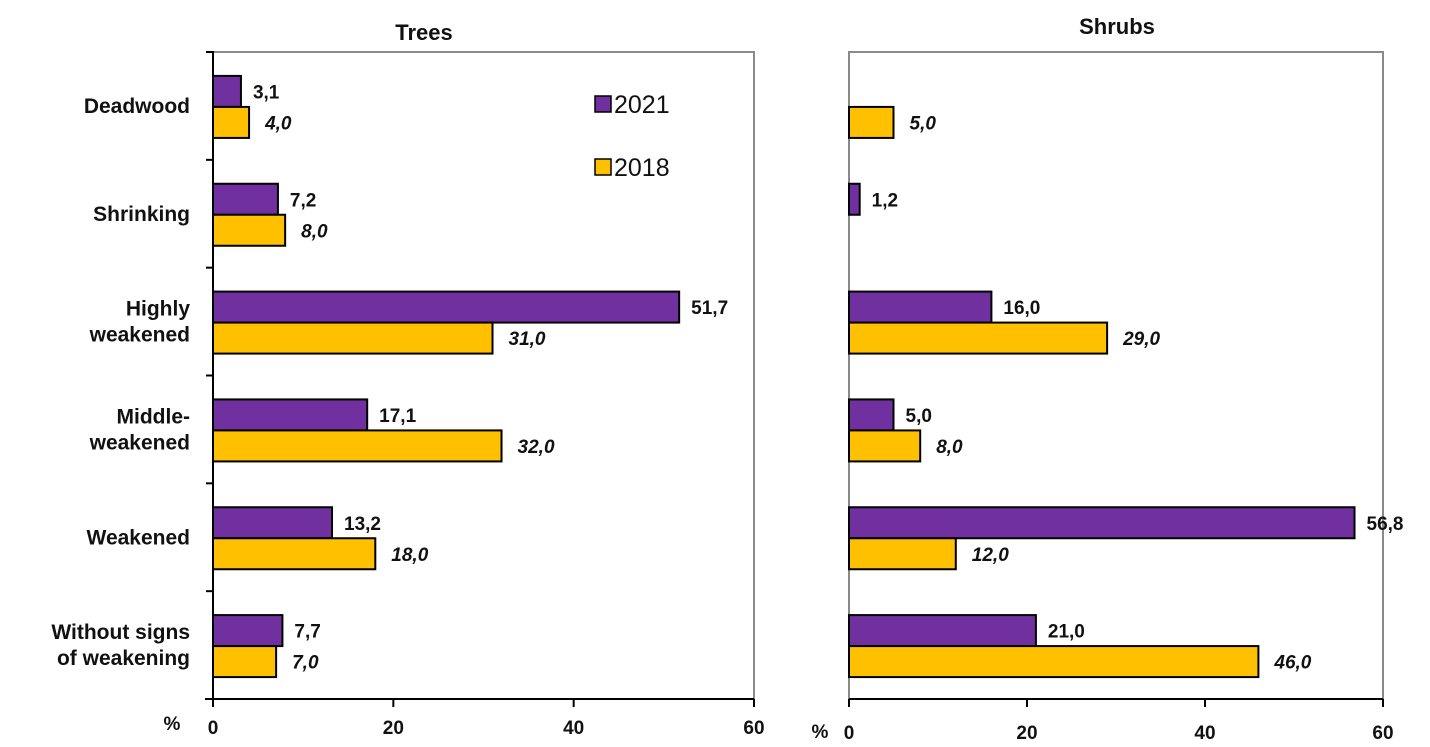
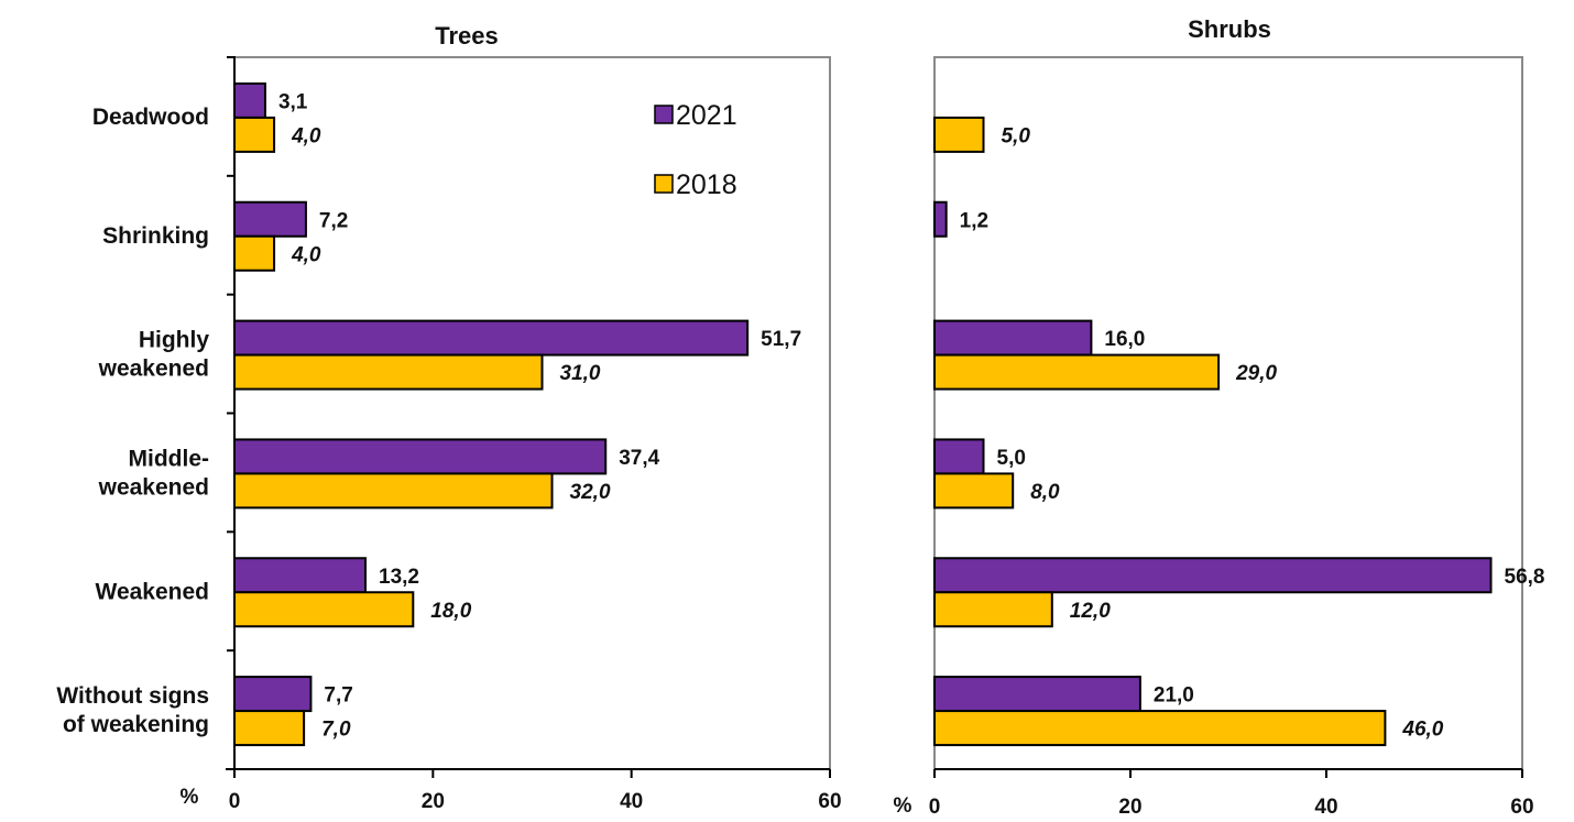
Trees/2018/Shrinking: 8,0 -> 4,0
Trees/2021/Middle-weakened: 17,1 -> 37,4
